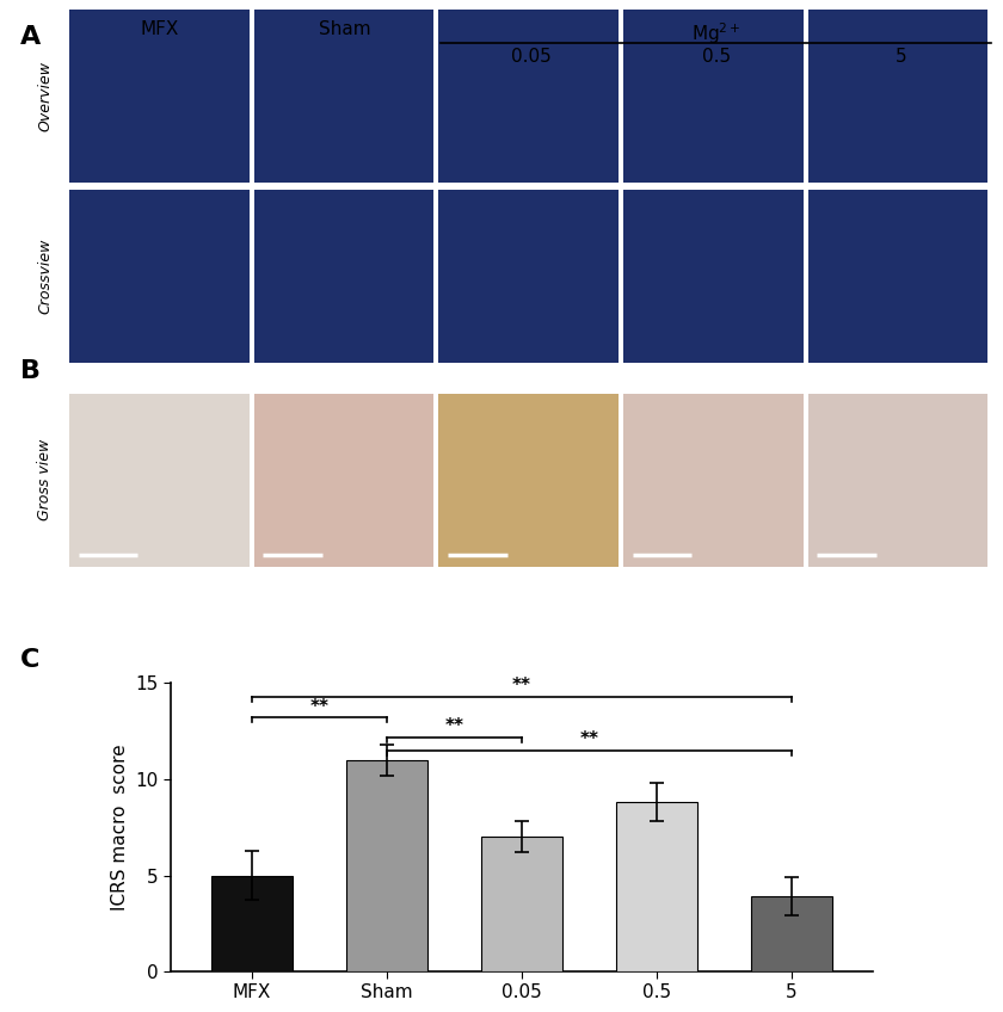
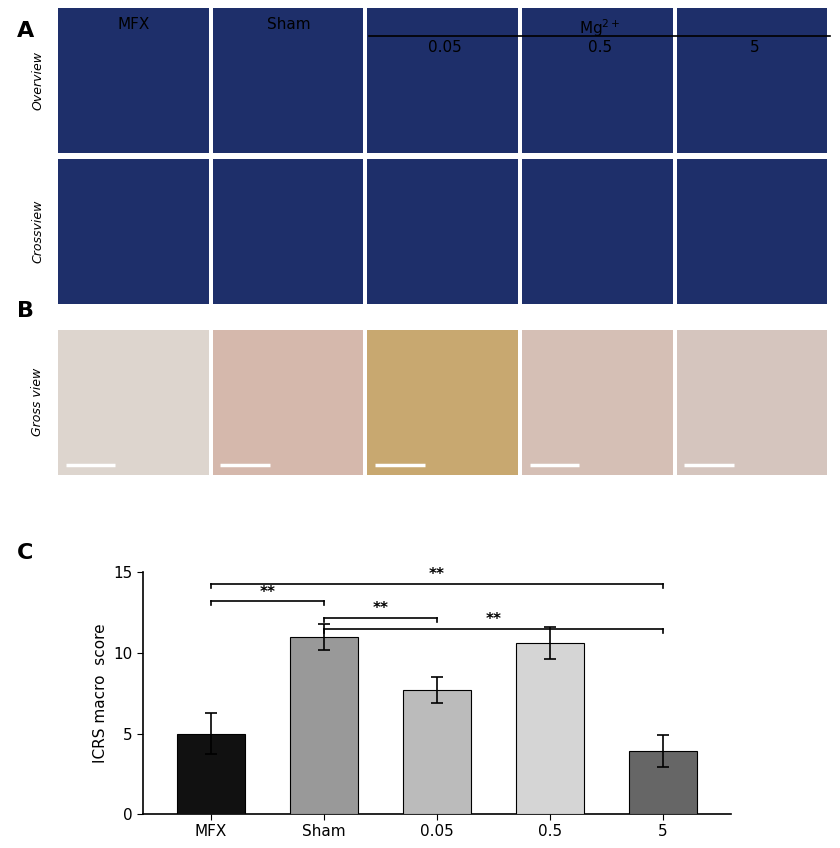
0.05: 7.0 -> 7.7
0.5: 8.8 -> 10.6
